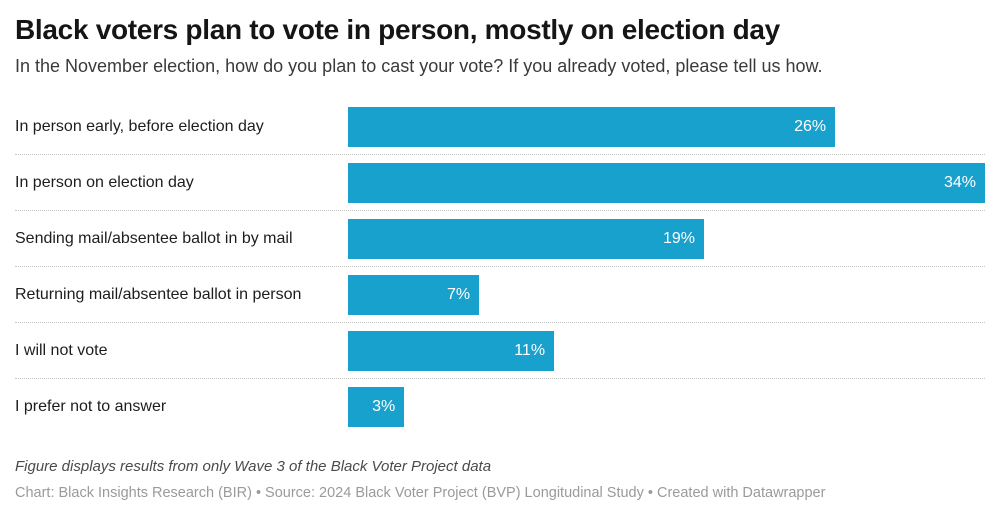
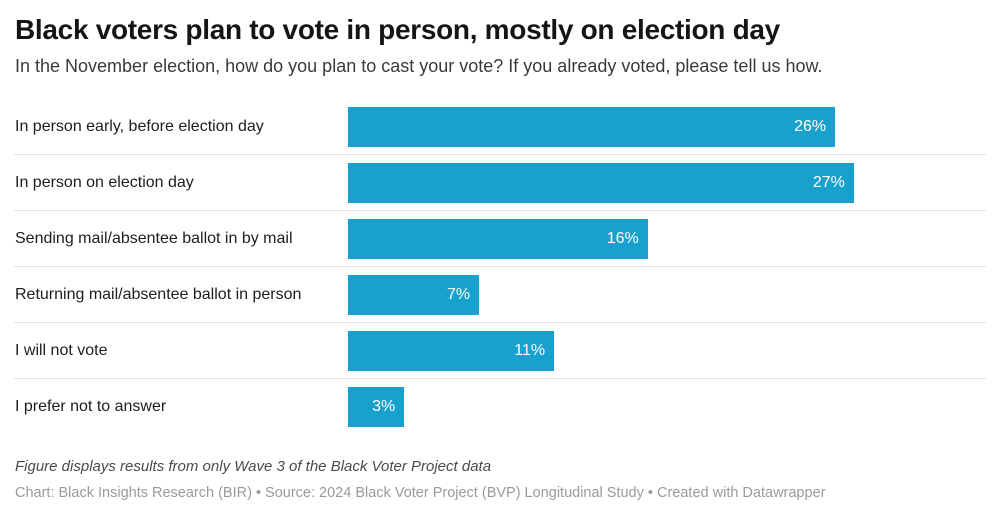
In person on election day: 34% -> 27%
Sending mail/absentee ballot in by mail: 19% -> 16%
